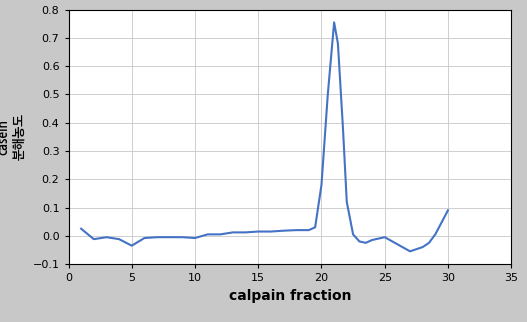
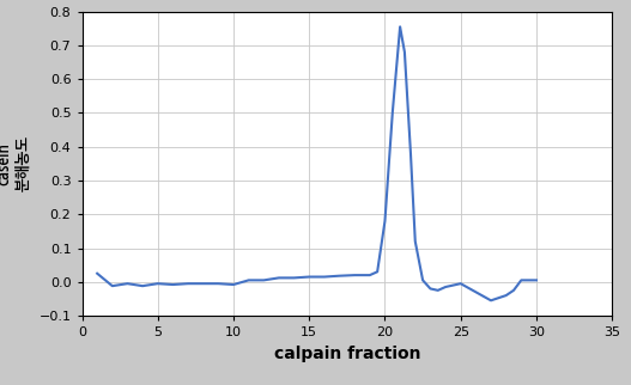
5: -0.035 -> -0.005
30: 0.090 -> 0.005
